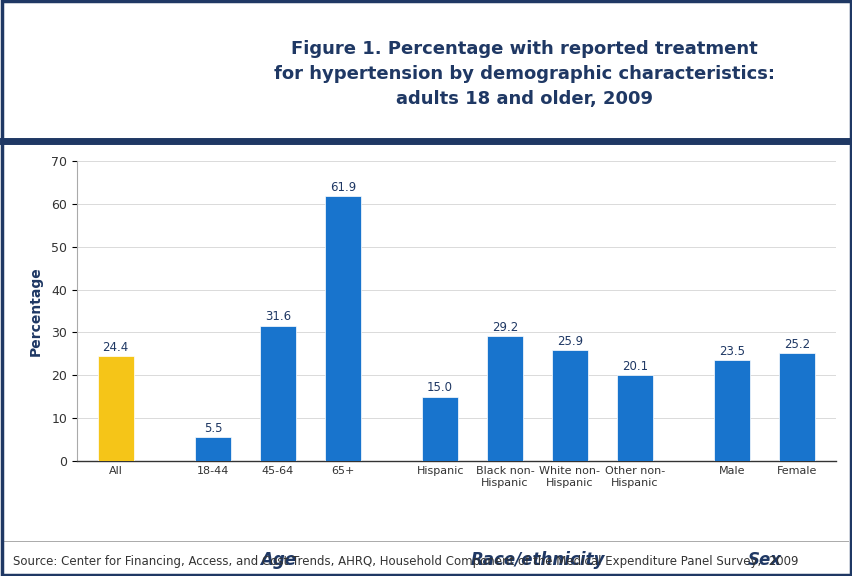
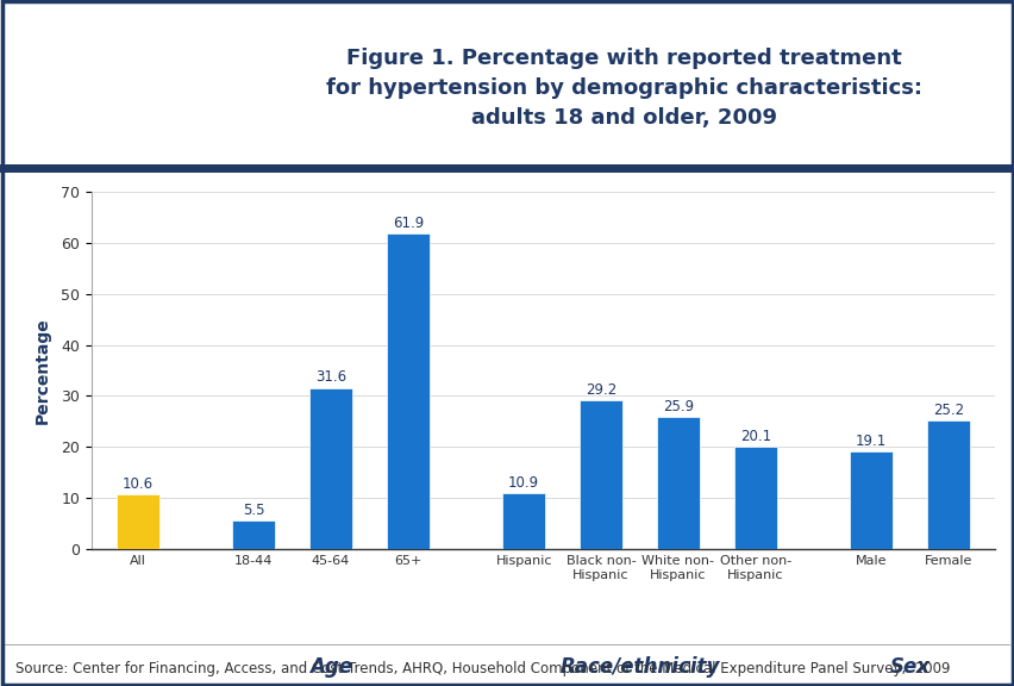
All: 24.4 -> 10.6
Hispanic: 15.0 -> 10.9
Male: 23.5 -> 19.1
